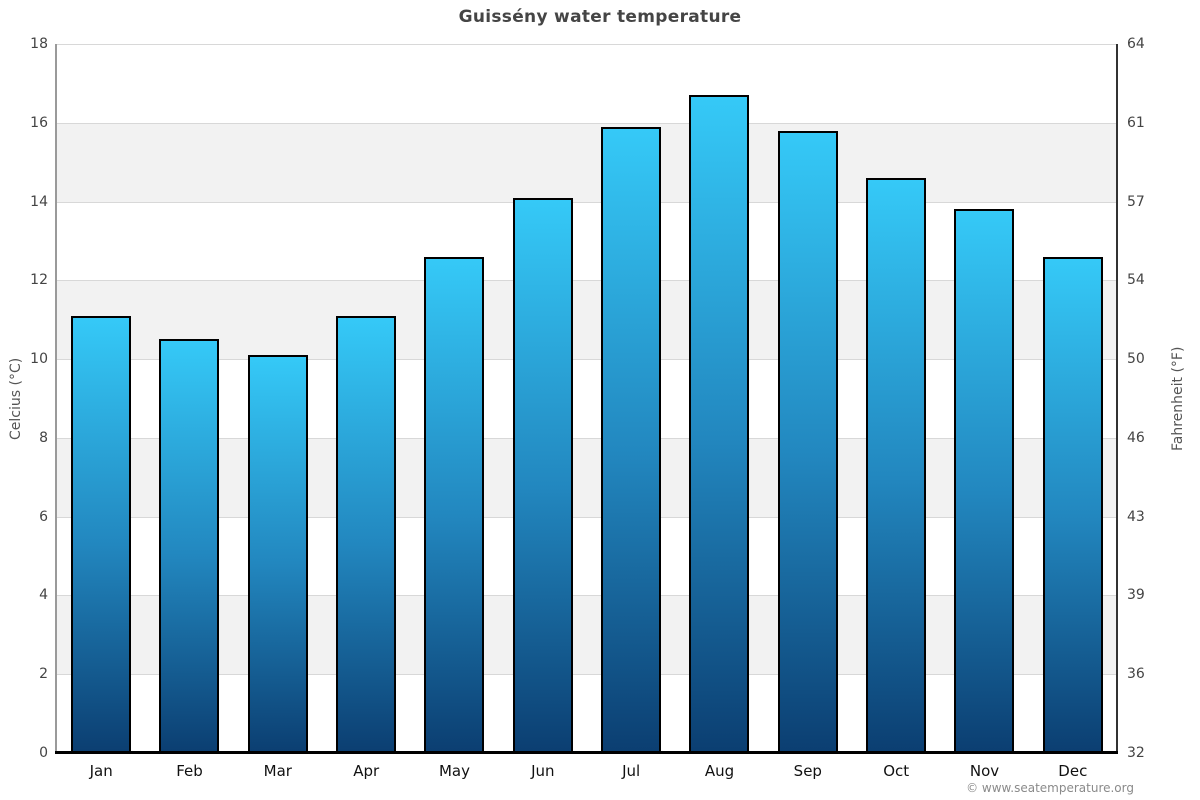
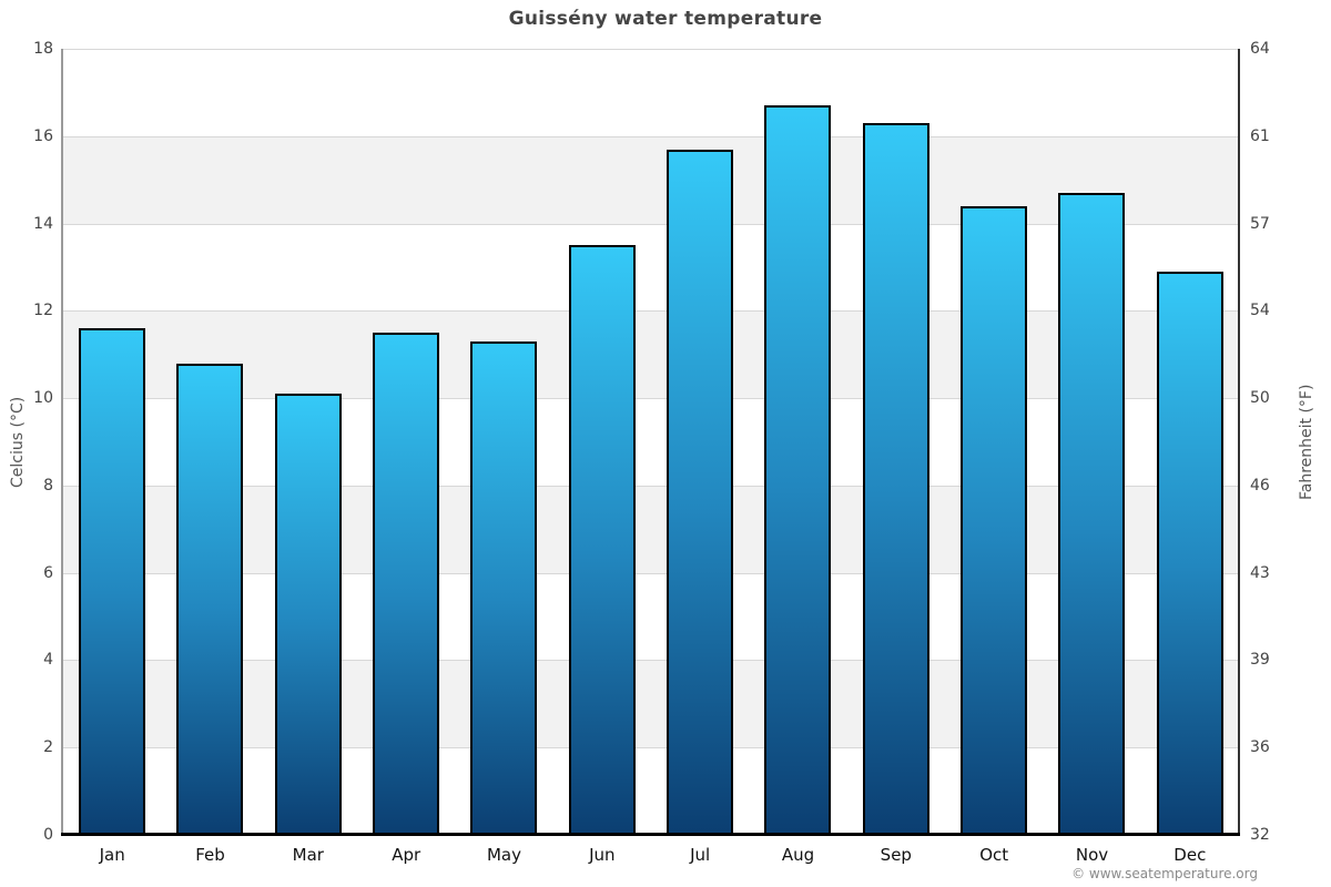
Jan: 11.1 -> 11.6
Feb: 10.5 -> 10.8
Apr: 11.1 -> 11.5
May: 12.6 -> 11.3
Jun: 14.1 -> 13.5
Jul: 15.9 -> 15.7
Sep: 15.8 -> 16.3
Oct: 14.6 -> 14.4
Nov: 13.8 -> 14.7
Dec: 12.6 -> 12.9
